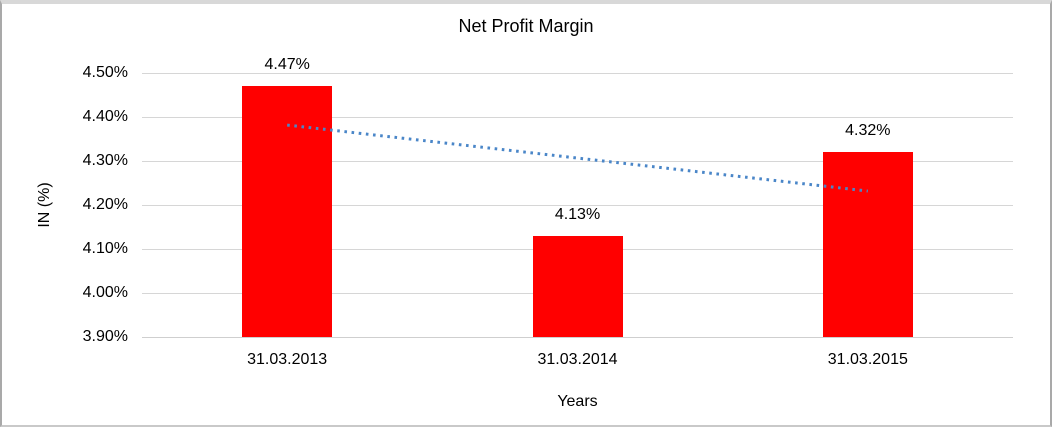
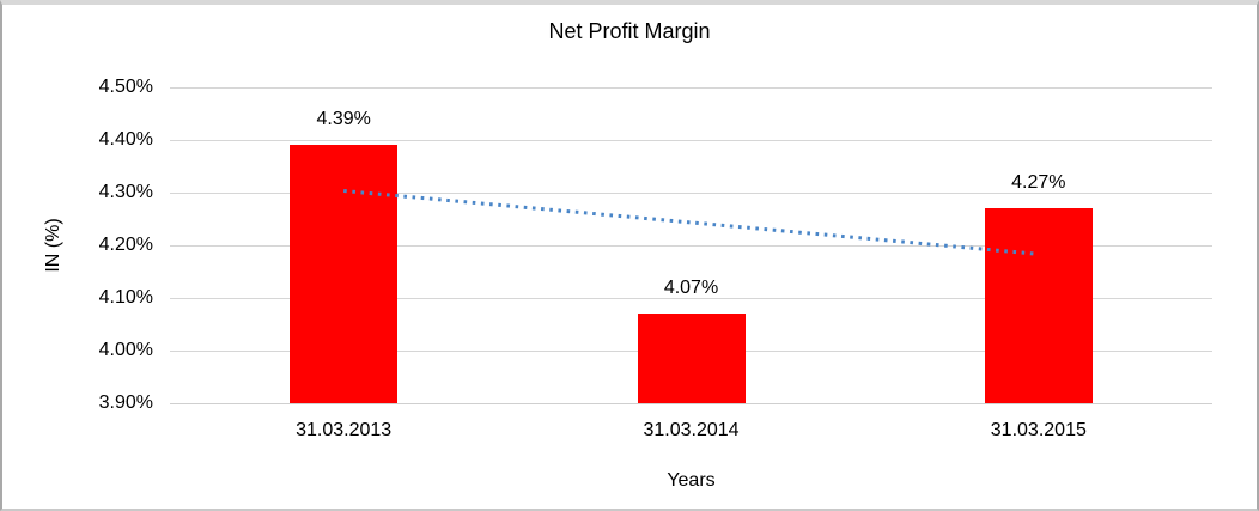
31.03.2013: 4.47% -> 4.39%
31.03.2014: 4.13% -> 4.07%
31.03.2015: 4.32% -> 4.27%
